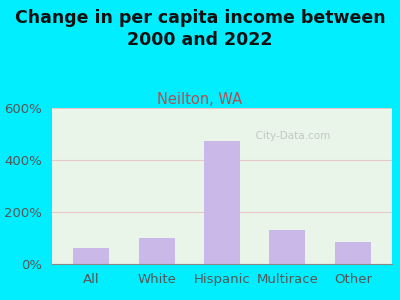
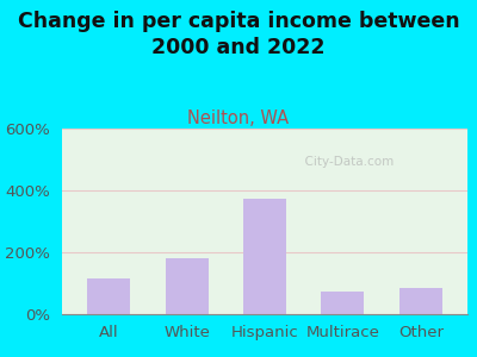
All: 60% -> 115%
White: 100% -> 180%
Hispanic: 475% -> 375%
Multirace: 130% -> 75%
